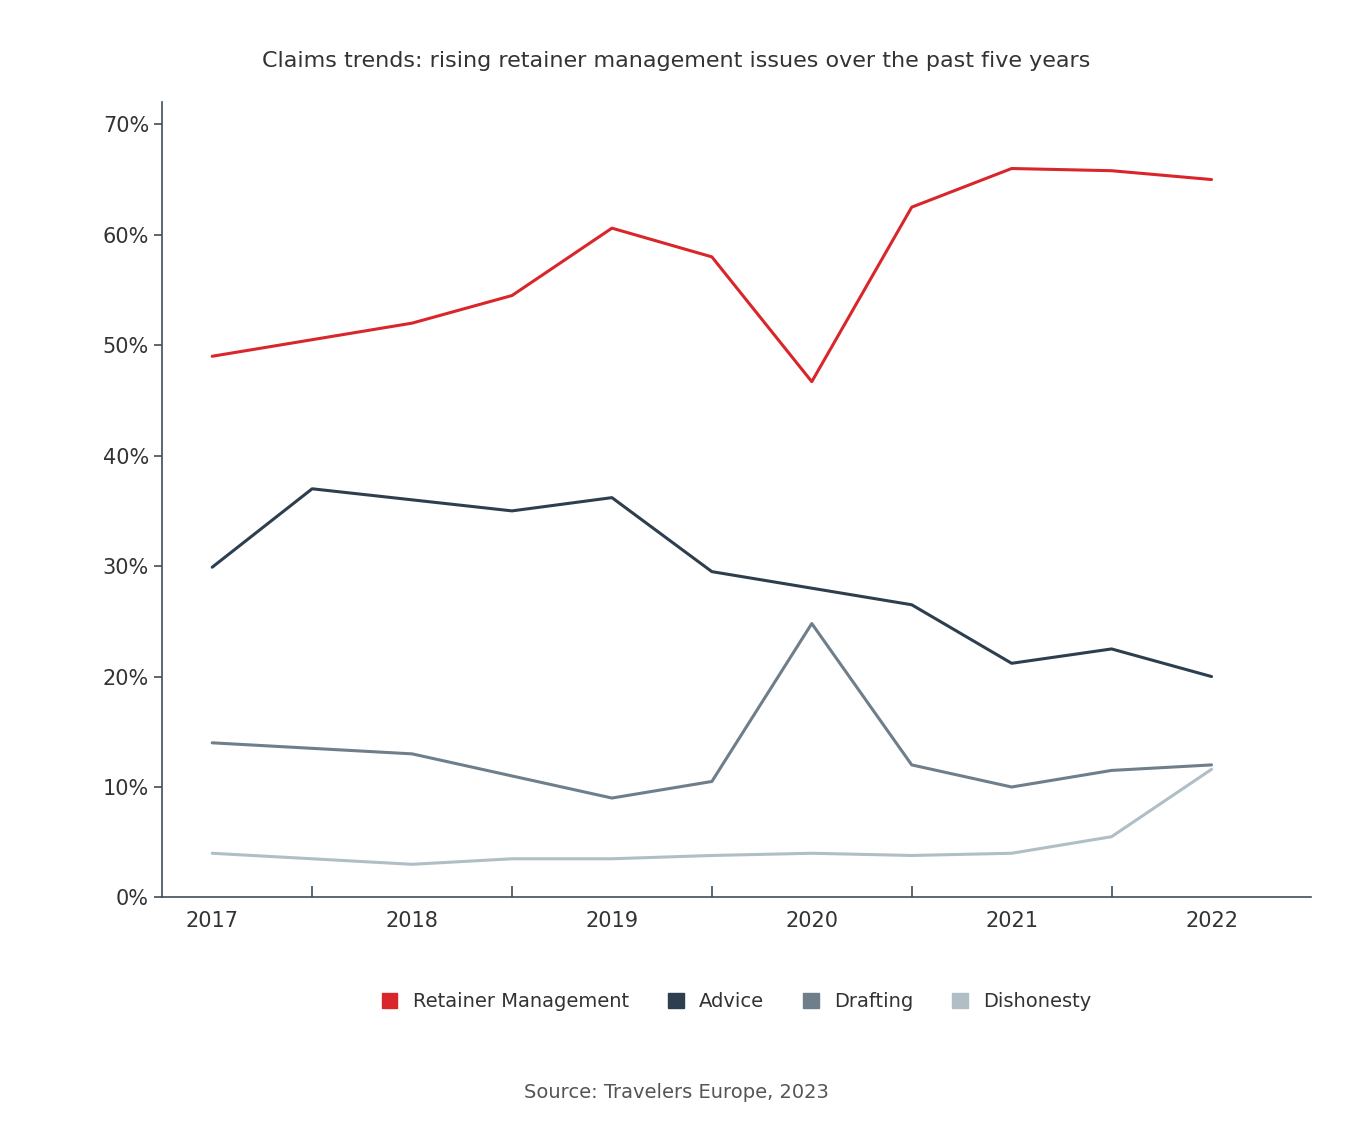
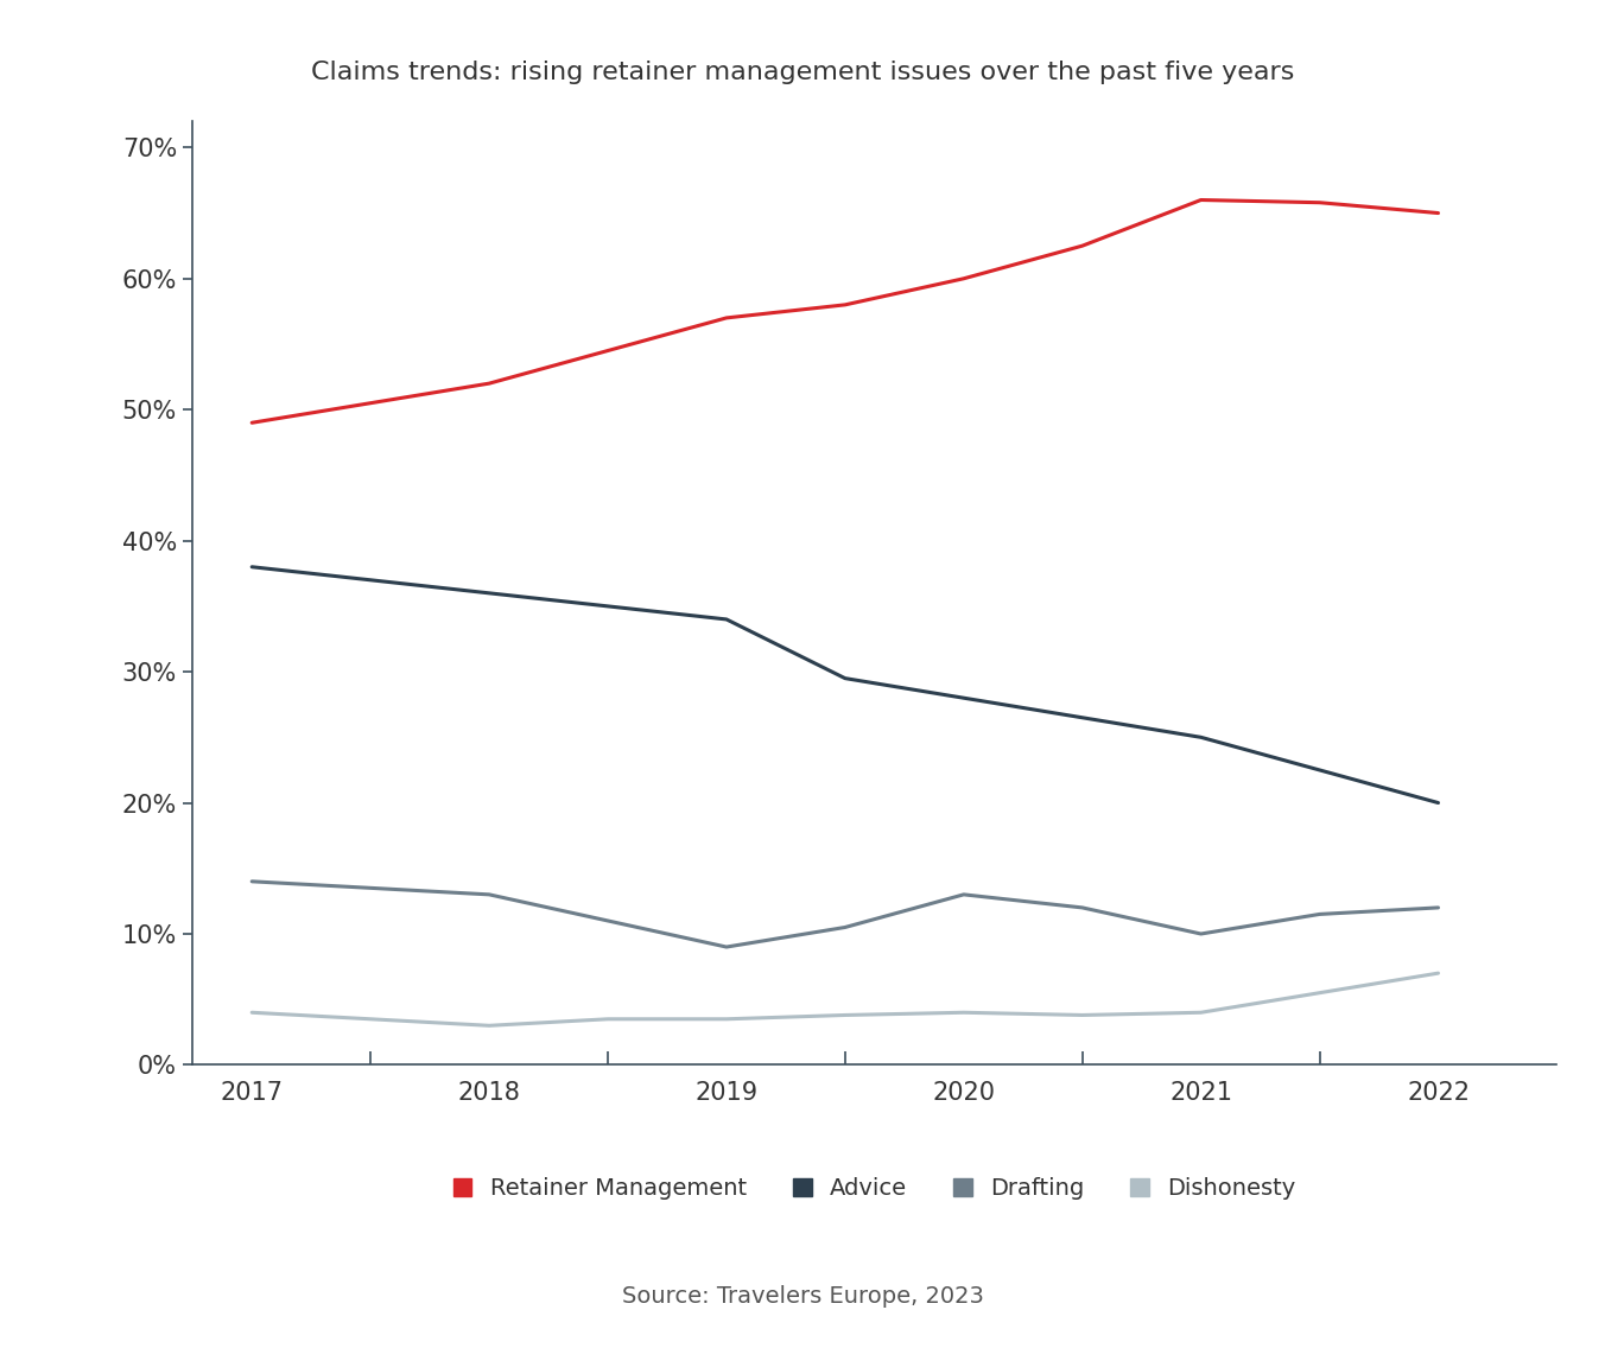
Advice/2017: 29.9% -> 38.0%
Retainer Management/2019: 60.6% -> 57.0%
Advice/2019: 36.2% -> 34.0%
Retainer Management/2020: 46.7% -> 60.0%
Drafting/2020: 24.8% -> 13.0%
Advice/2021: 21.2% -> 25.0%
Dishonesty/2022: 11.6% -> 7.0%
